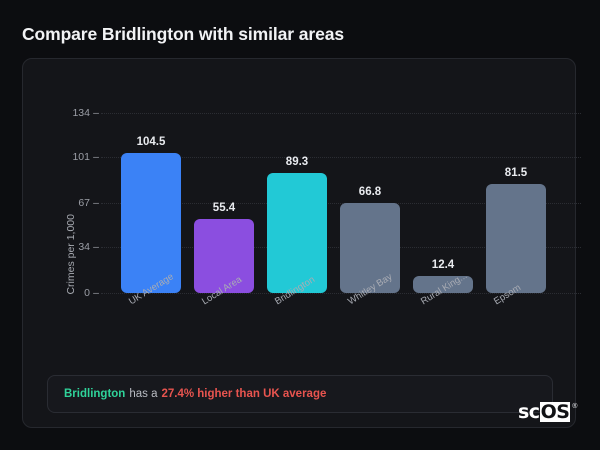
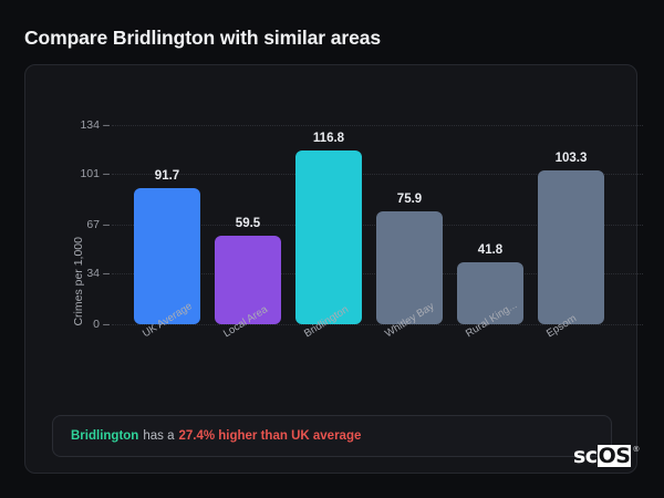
UK Average: 104.5 -> 91.7
Local Area: 55.4 -> 59.5
Bridlington: 89.3 -> 116.8
Whitley Bay: 66.8 -> 75.9
Rural King...: 12.4 -> 41.8
Epsom: 81.5 -> 103.3
